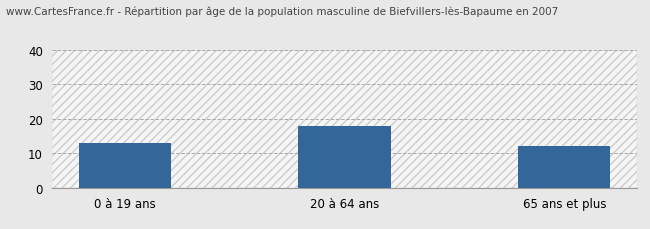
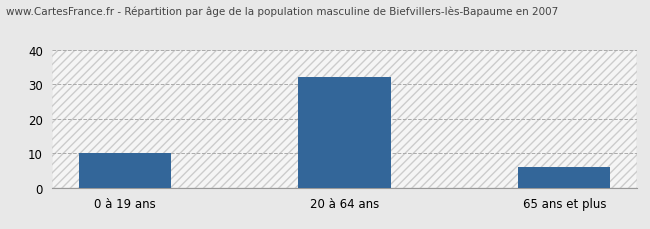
0 à 19 ans: 13 -> 10
20 à 64 ans: 18 -> 32
65 ans et plus: 12 -> 6
